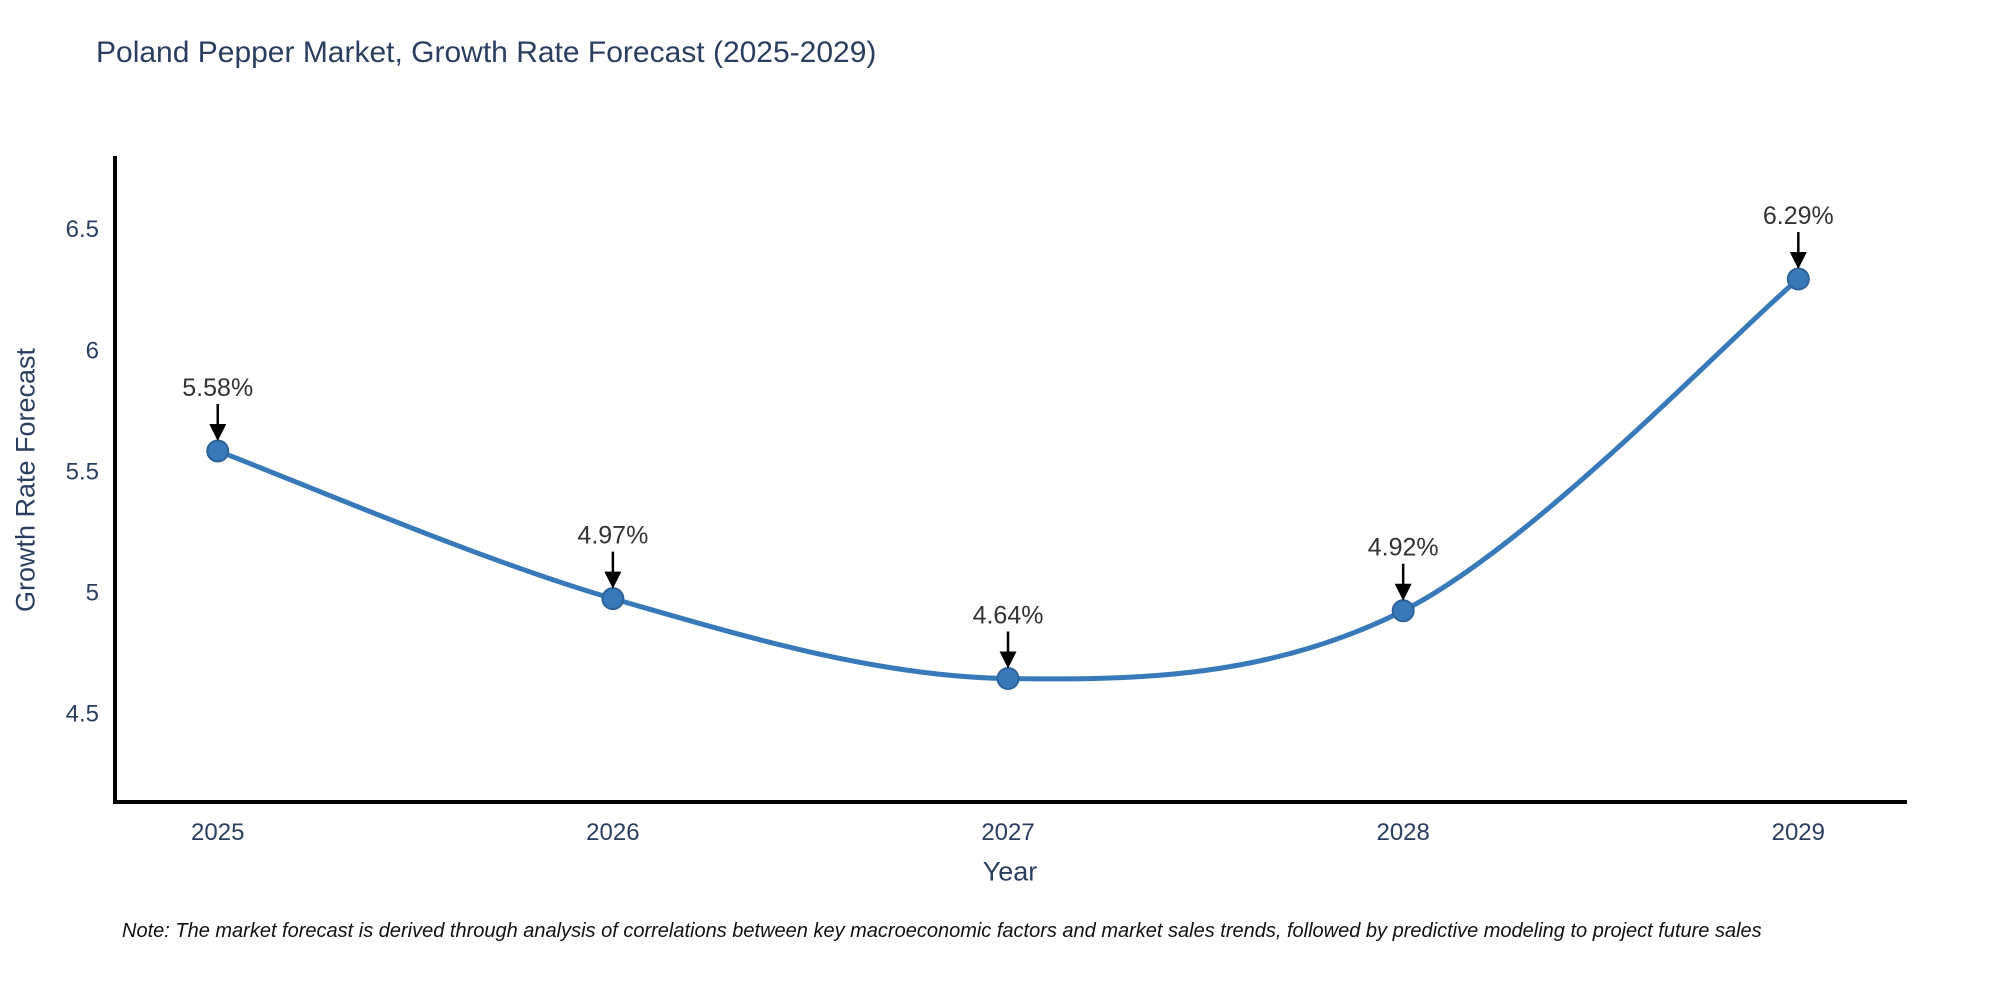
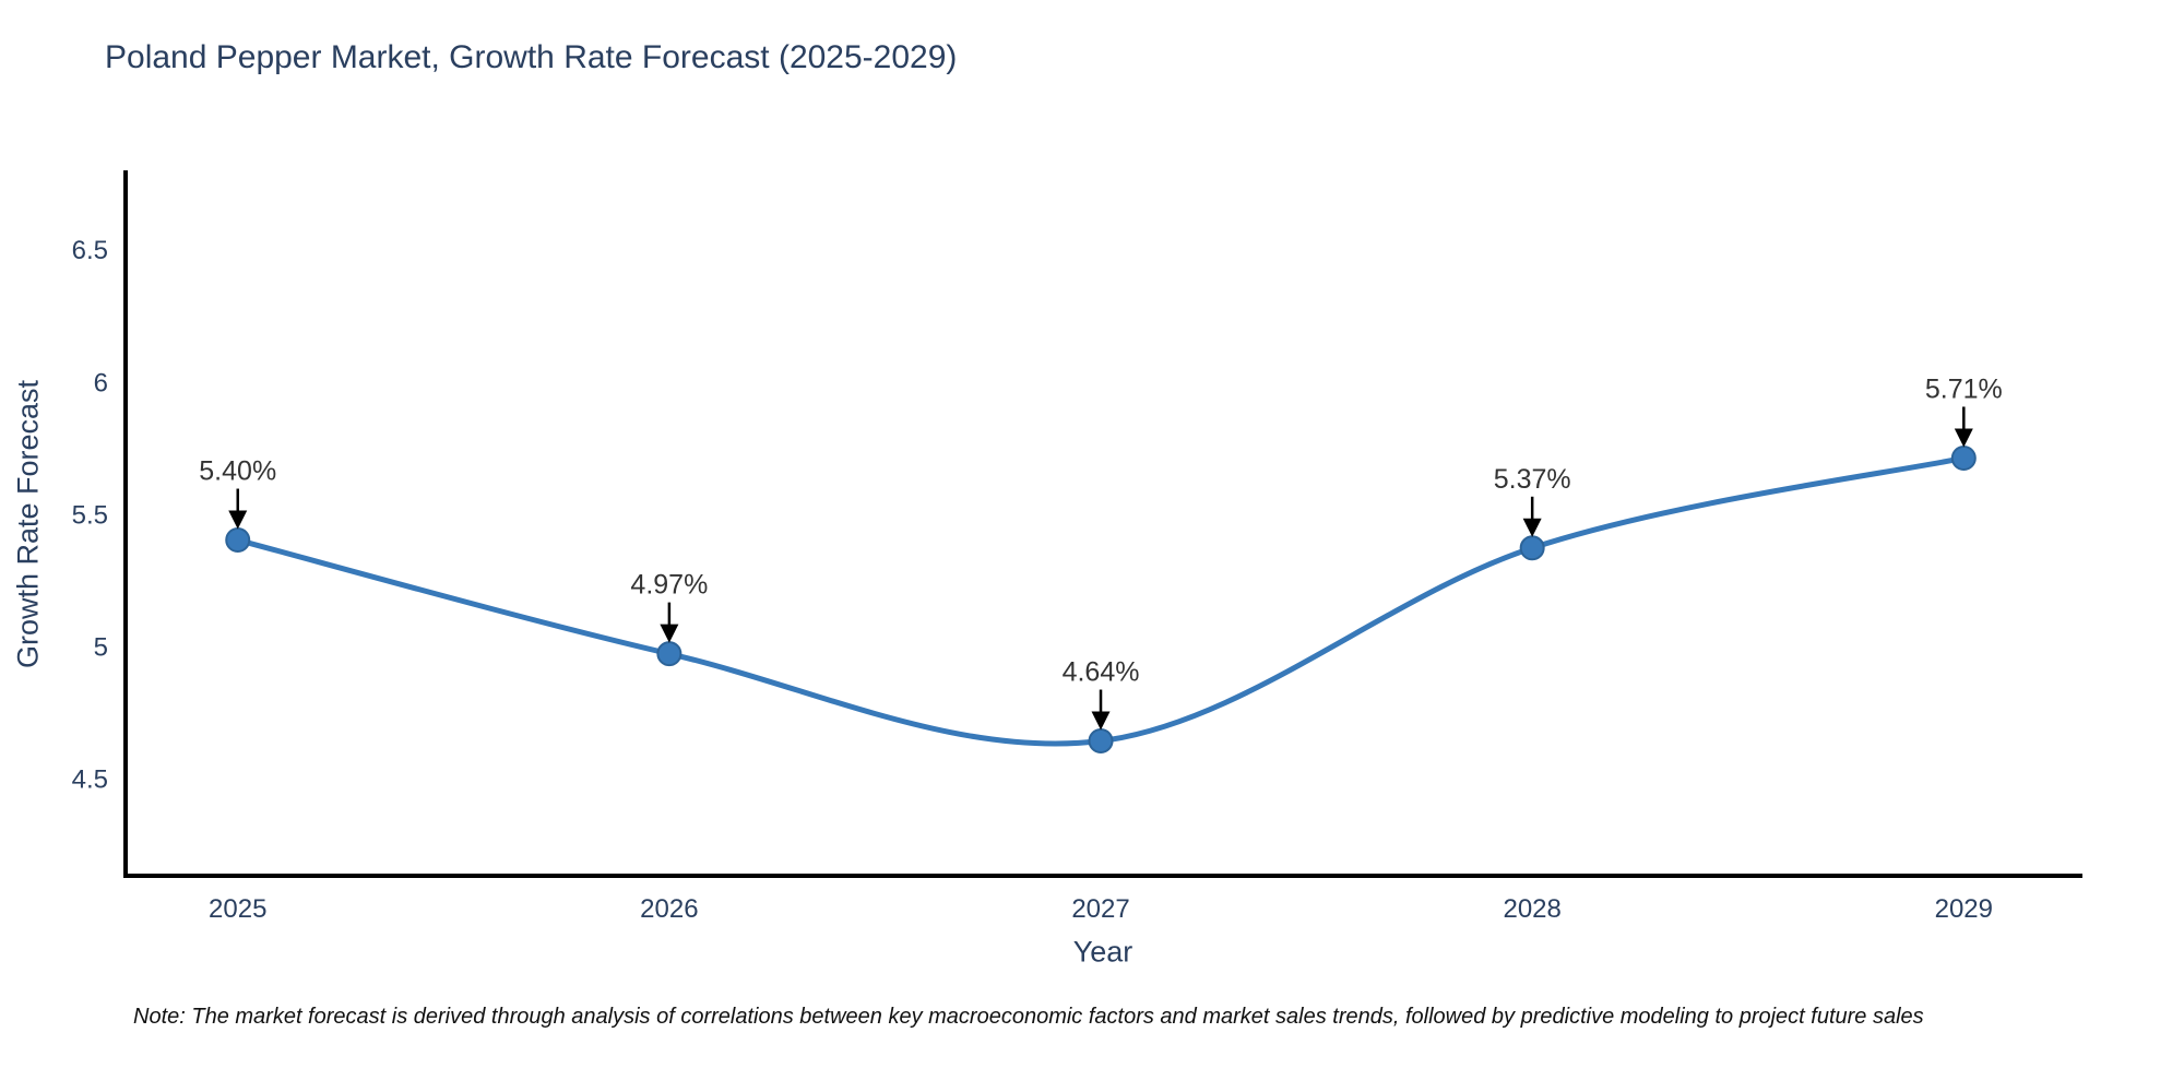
2025: 5.58% -> 5.40%
2028: 4.92% -> 5.37%
2029: 6.29% -> 5.71%
